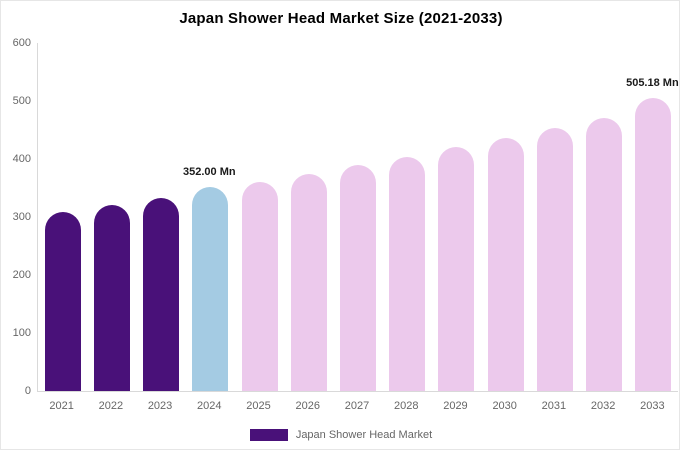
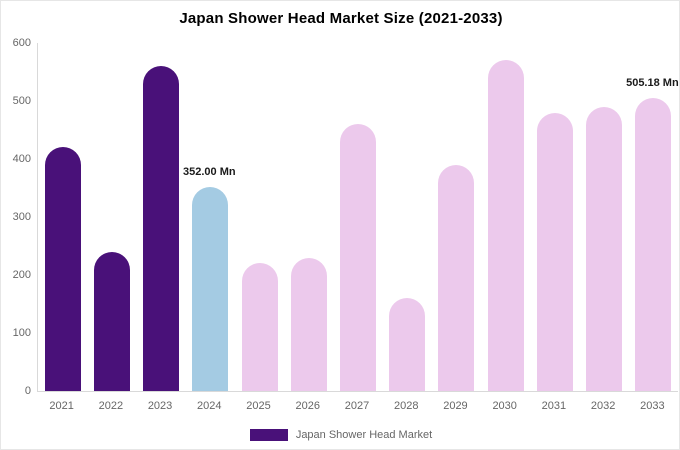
2021: 310 -> 420
2022: 320 -> 240
2023: 330 -> 560
2025: 360 -> 220
2026: 380 -> 230
2027: 390 -> 460
2028: 400 -> 160
2029: 420 -> 390
2030: 440 -> 570
2031: 450 -> 480
2032: 470 -> 490
